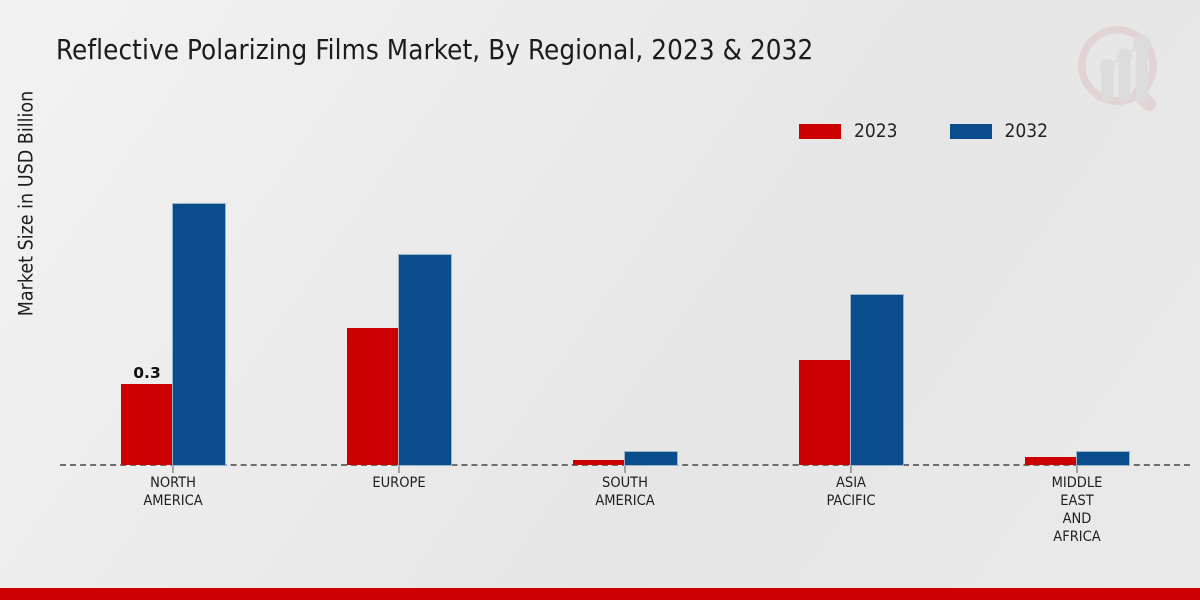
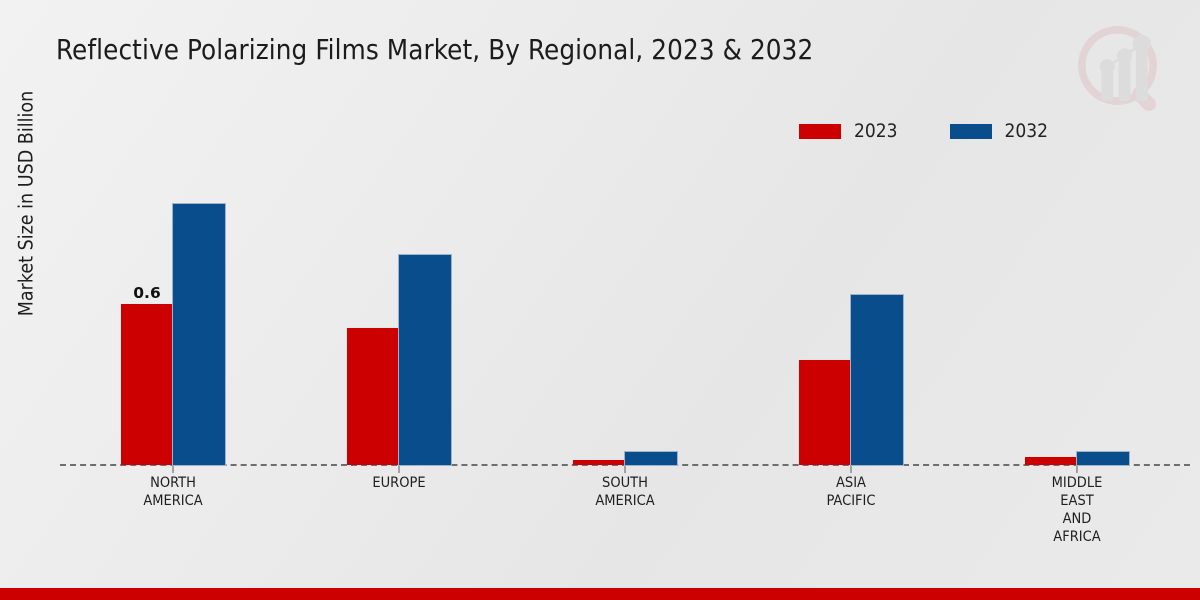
2023/NORTH AMERICA: 0.3 -> 0.6
